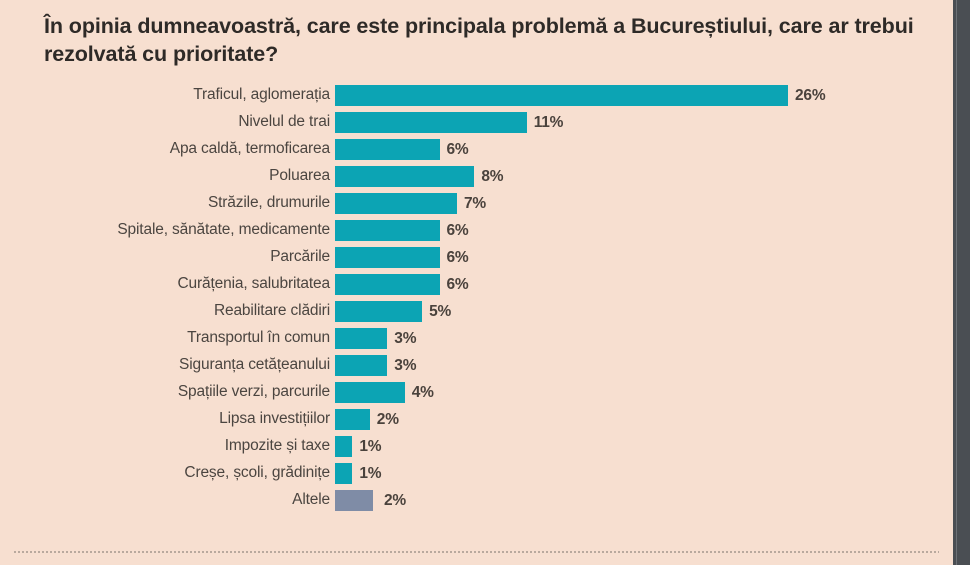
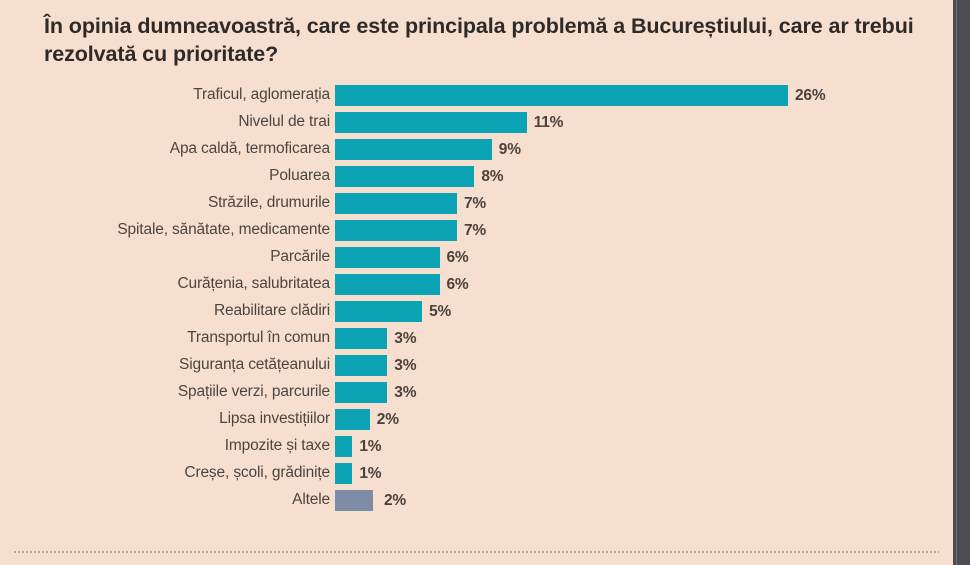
Apa caldă, termoficarea: 6% -> 9%
Spitale, sănătate, medicamente: 6% -> 7%
Spațiile verzi, parcurile: 4% -> 3%
